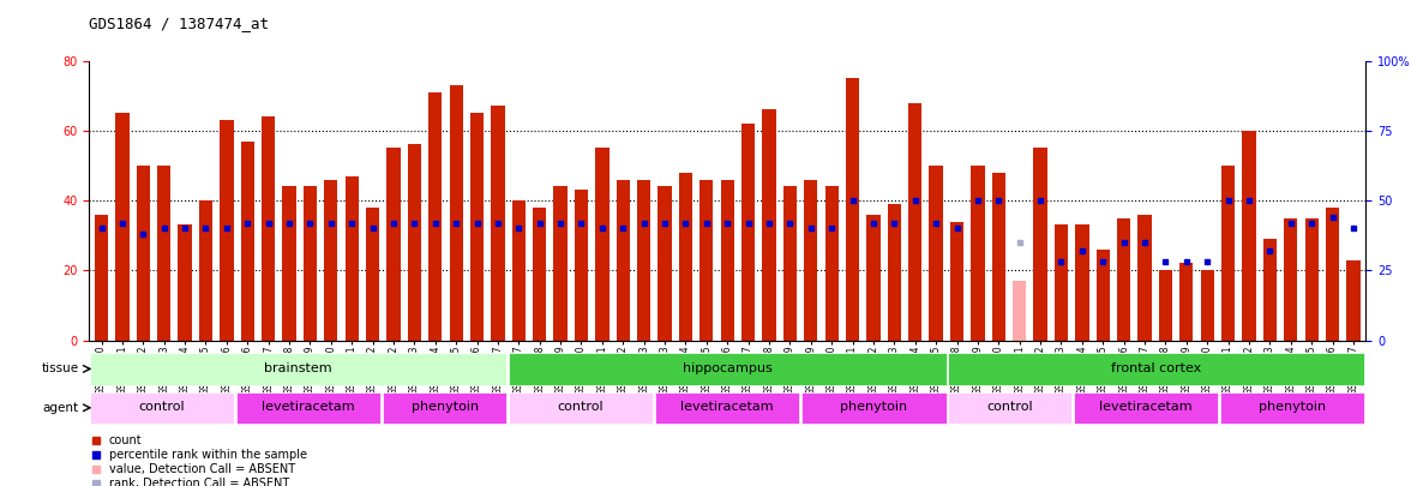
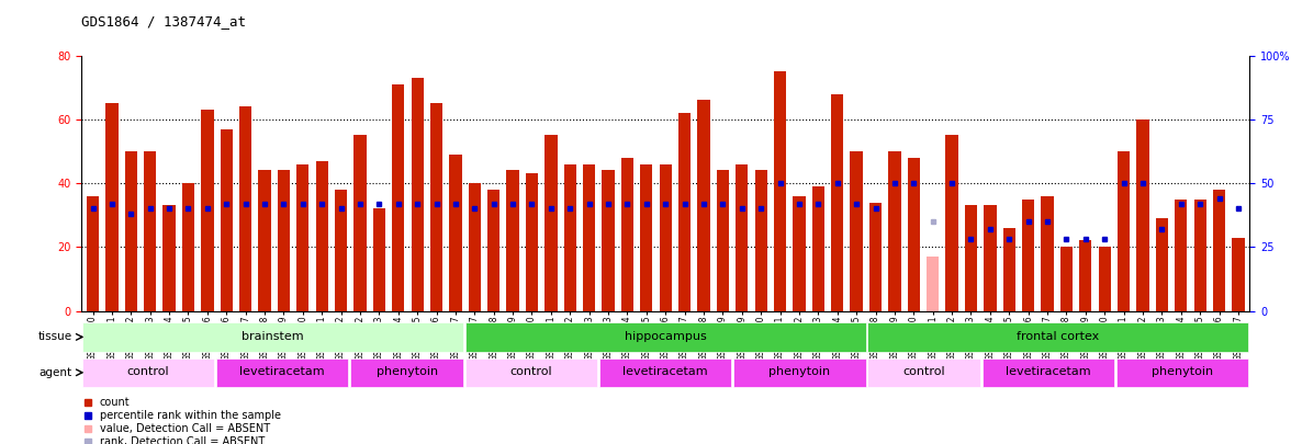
GSM53413: 56 -> 32
GSM53417: 67 -> 49
